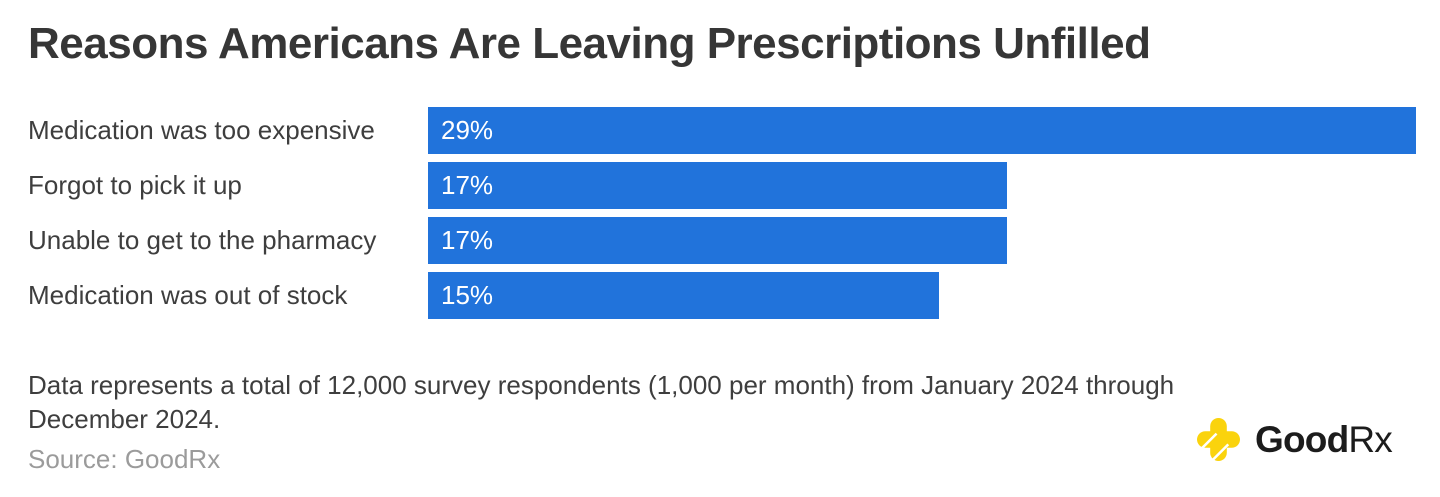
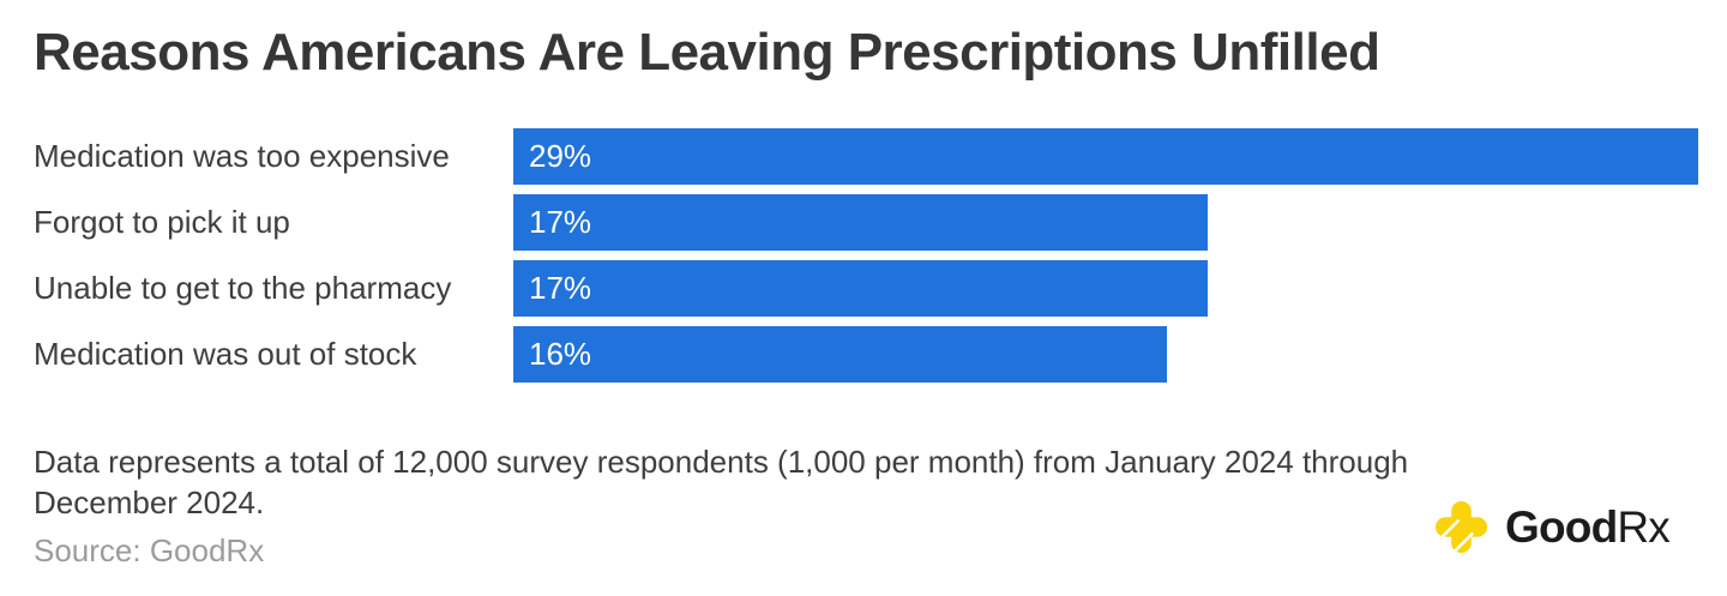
Medication was out of stock: 15% -> 16%
